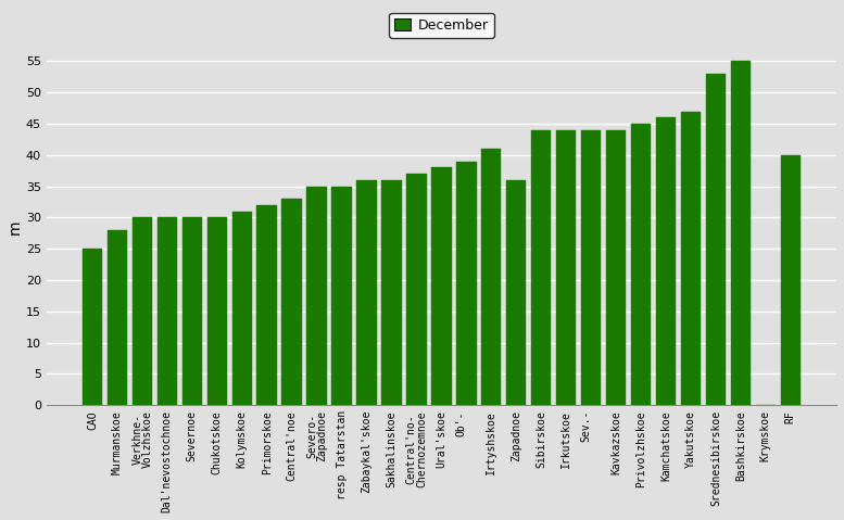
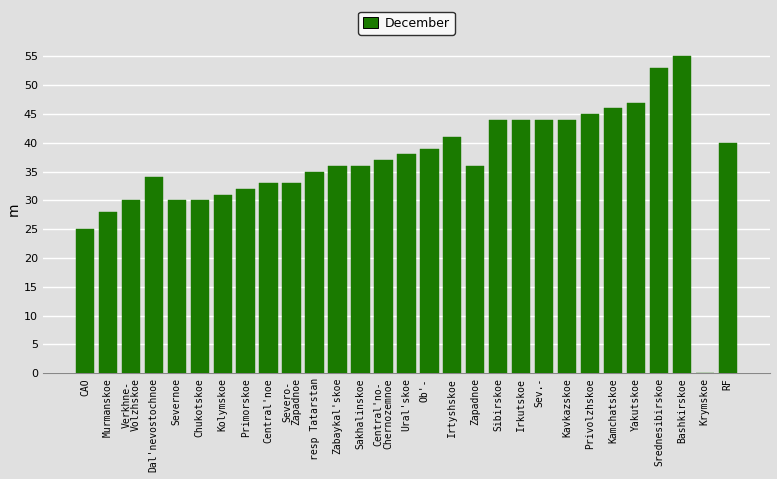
Dal'nevostochnoe: 30 -> 34
Severo- Zapadnoe: 35 -> 33
